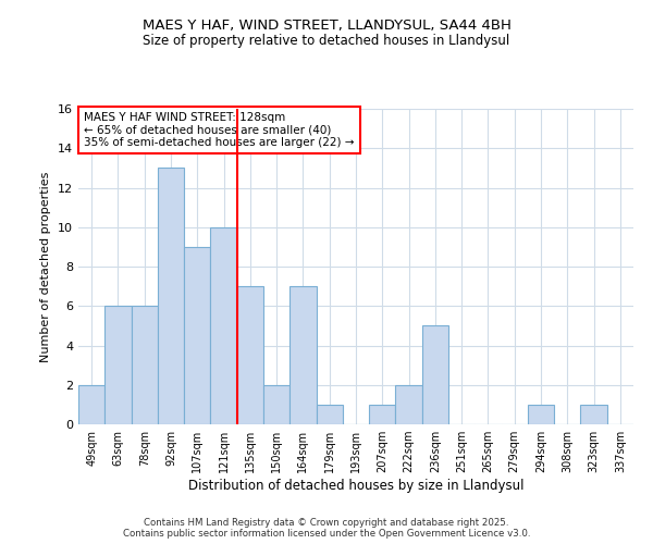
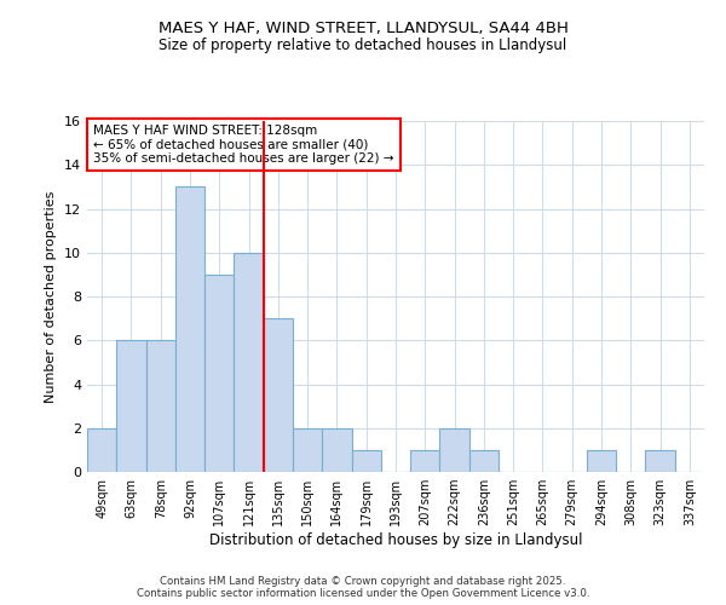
164sqm: 7 -> 2
236sqm: 5 -> 1
